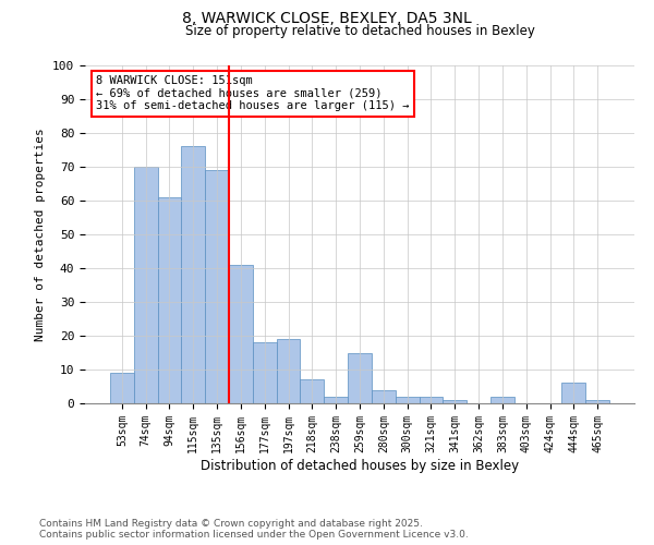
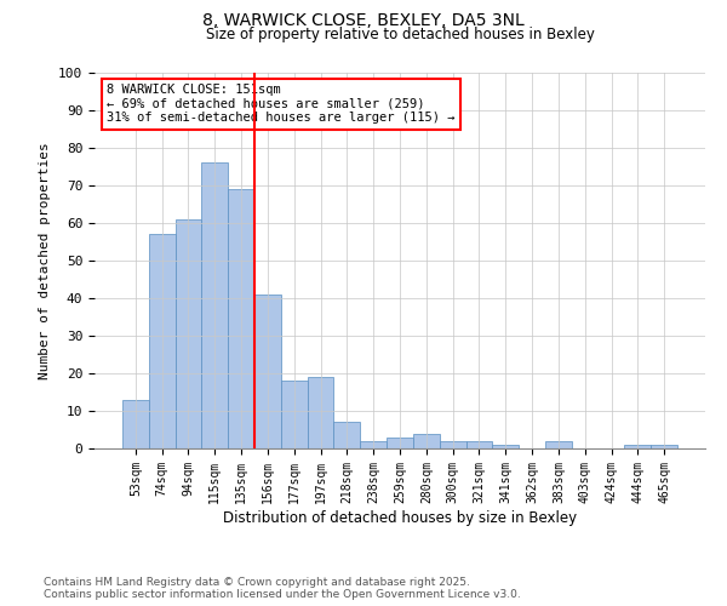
53sqm: 9 -> 13
74sqm: 70 -> 57
259sqm: 15 -> 3
444sqm: 6 -> 1
